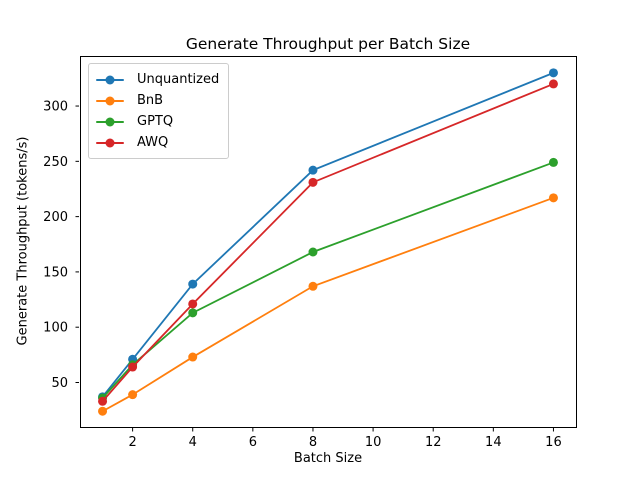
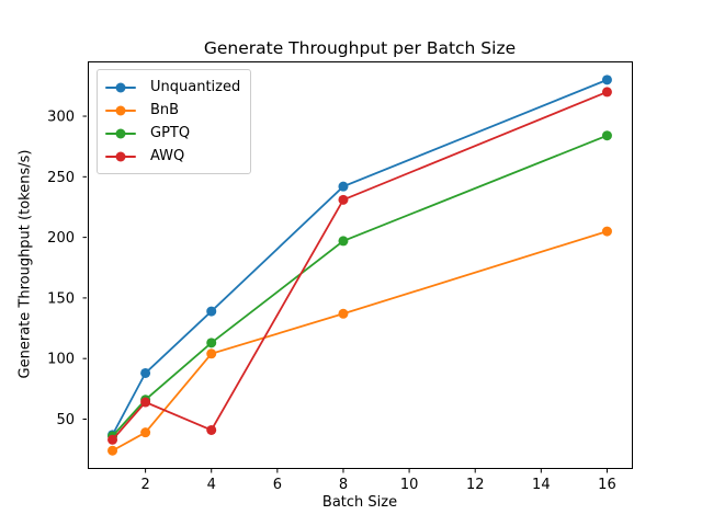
Unquantized/2: 71 -> 88
BnB/4: 73 -> 104
AWQ/4: 121 -> 41
GPTQ/8: 168 -> 197
BnB/16: 217 -> 205
GPTQ/16: 249 -> 284
